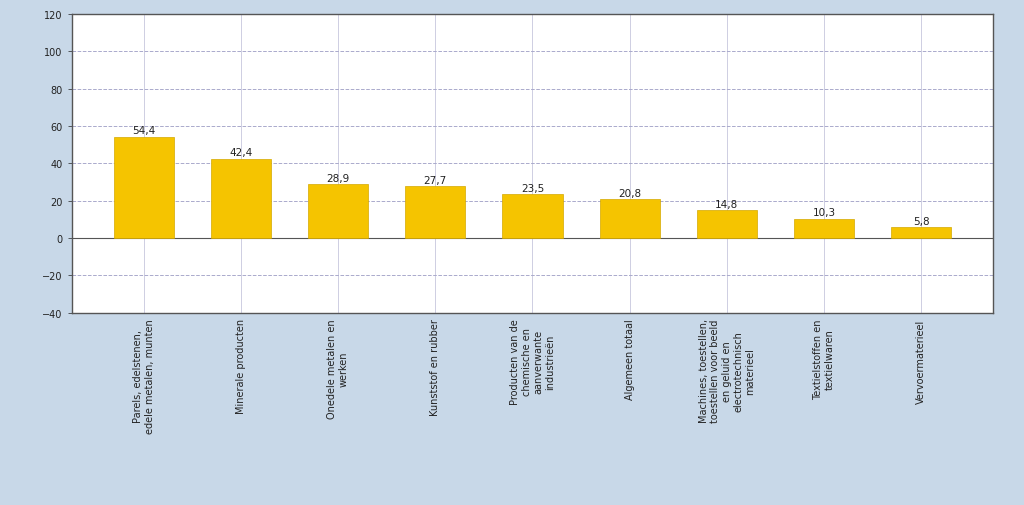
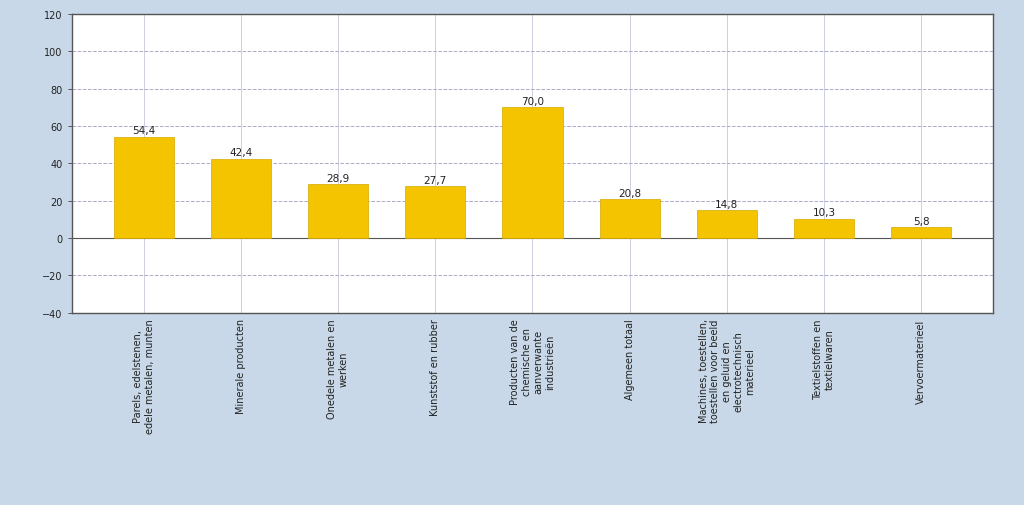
Producten van de chemische en aanverwante industrieën: 23,5 -> 70,0
